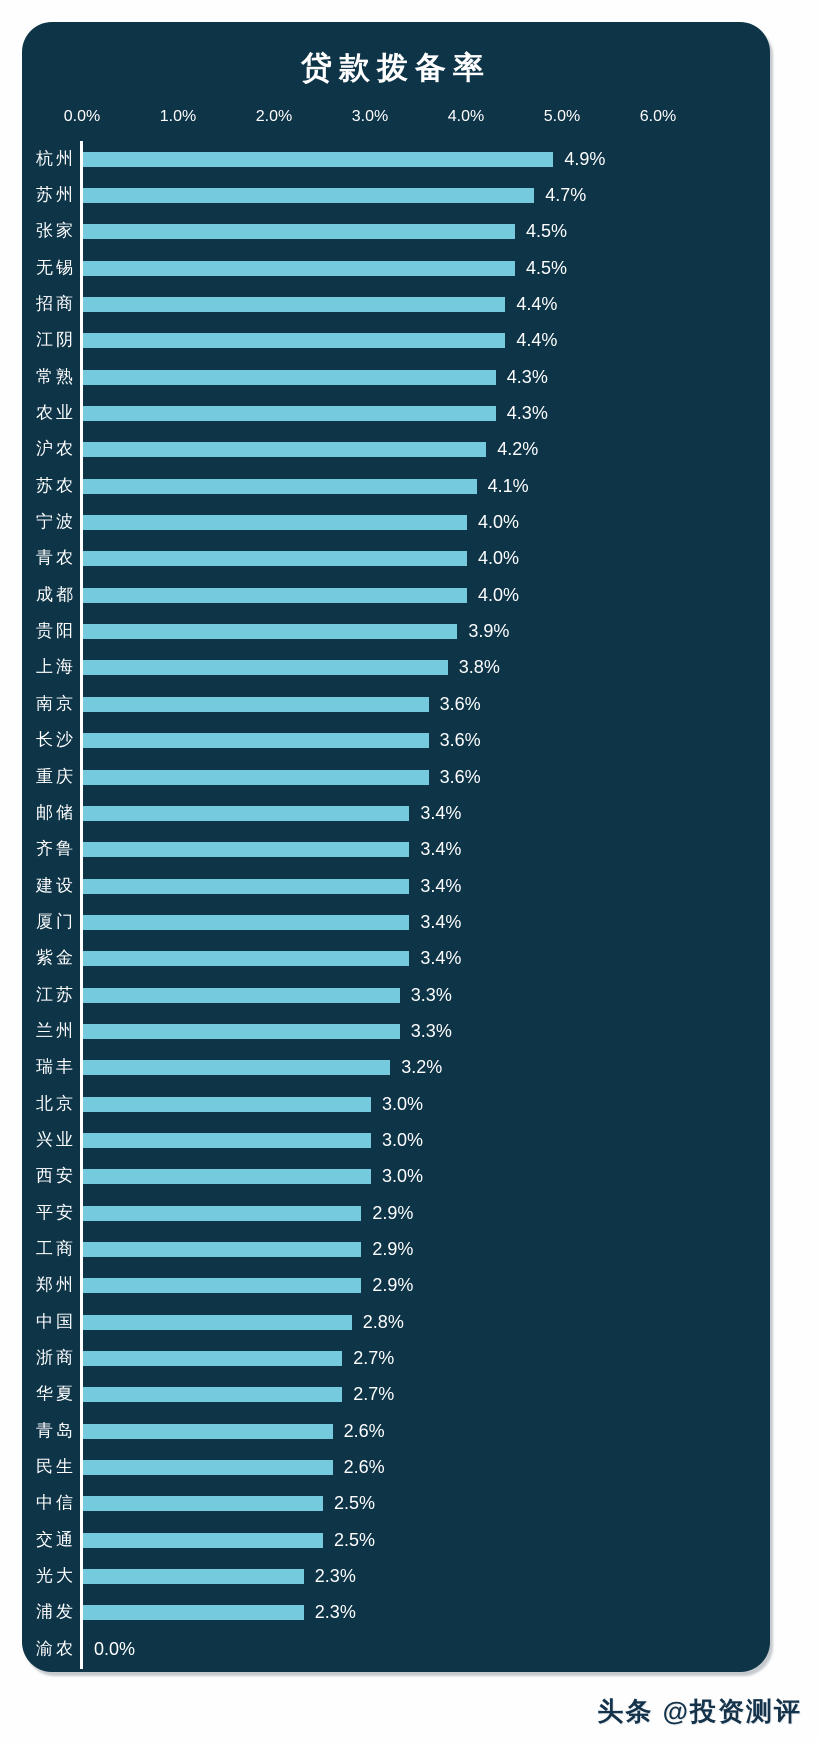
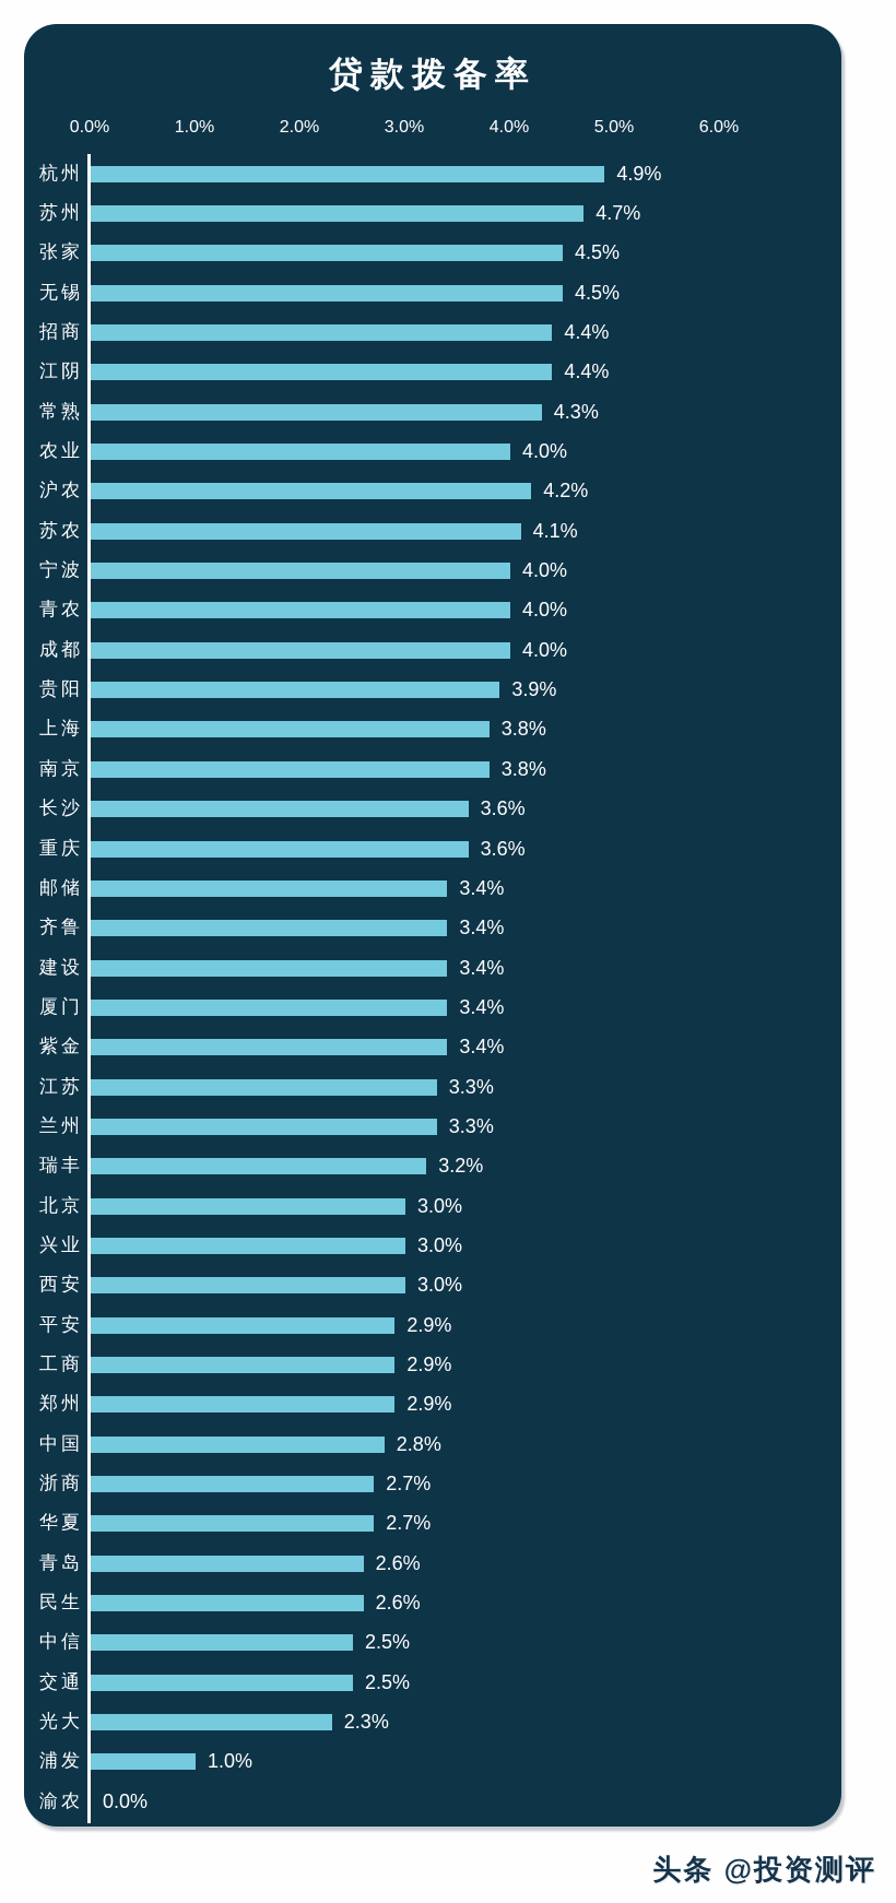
农业: 4.3% -> 4.0%
南京: 3.6% -> 3.8%
浦发: 2.3% -> 1.0%
